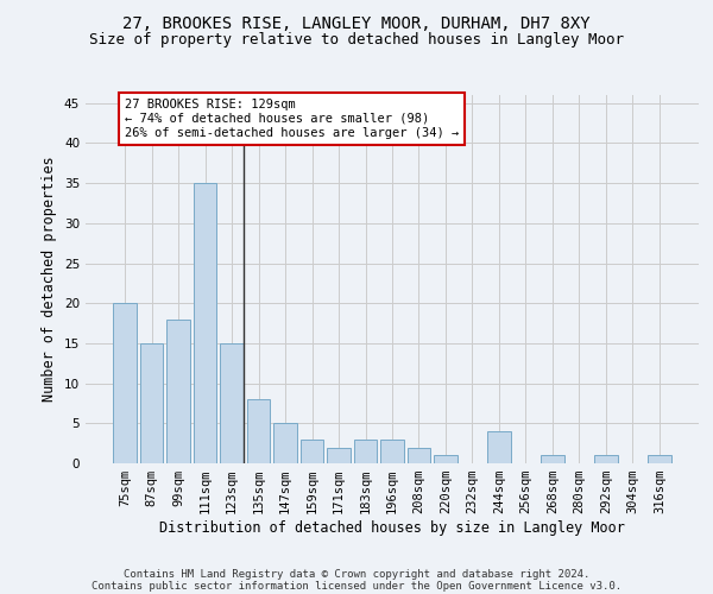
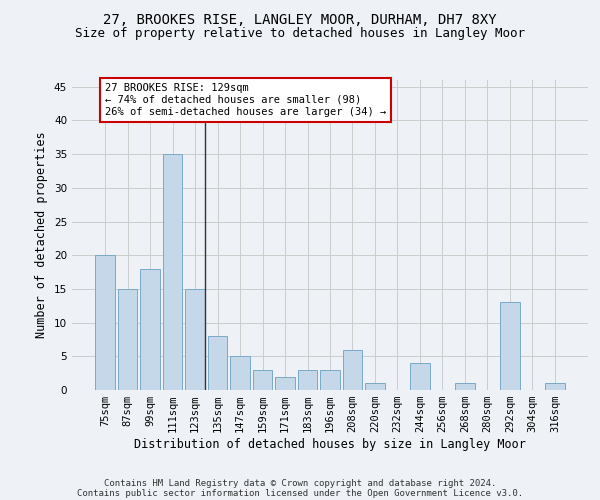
208sqm: 2 -> 6
292sqm: 1 -> 13
